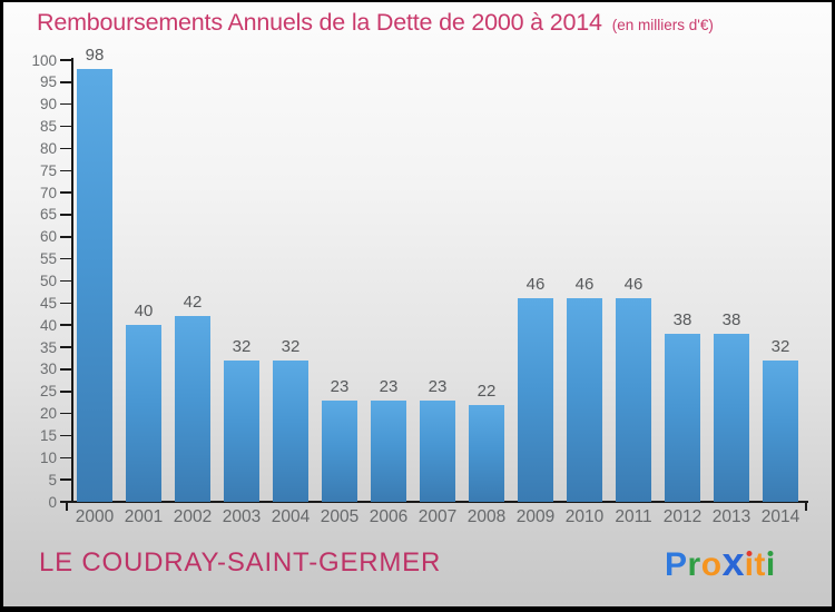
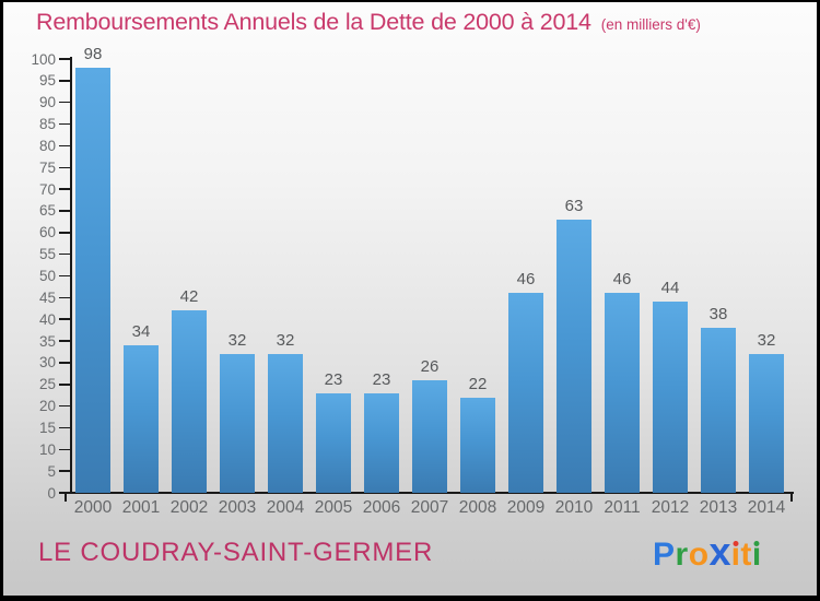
2001: 40 -> 34
2007: 23 -> 26
2010: 46 -> 63
2012: 38 -> 44
